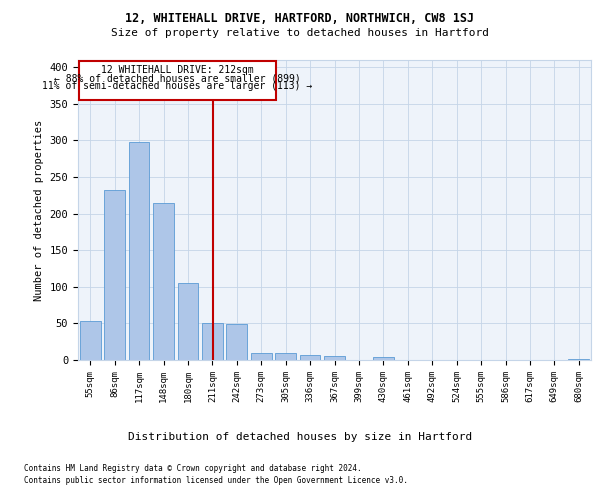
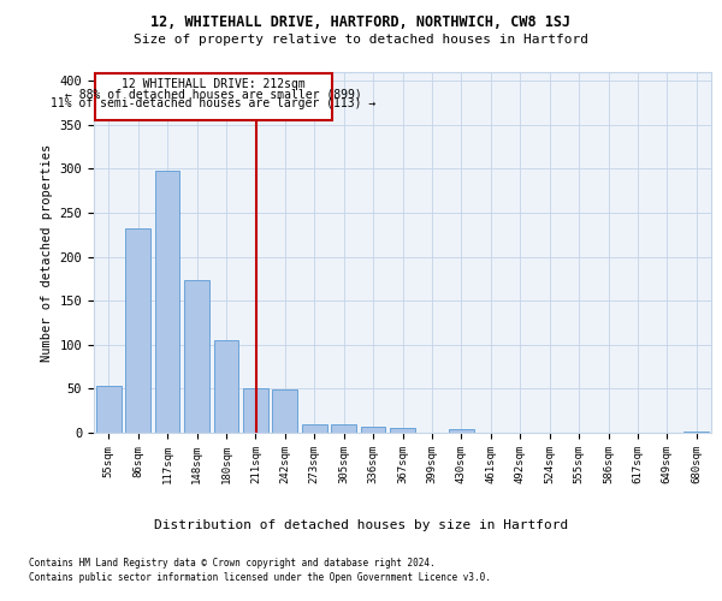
148sqm: 215 -> 174
